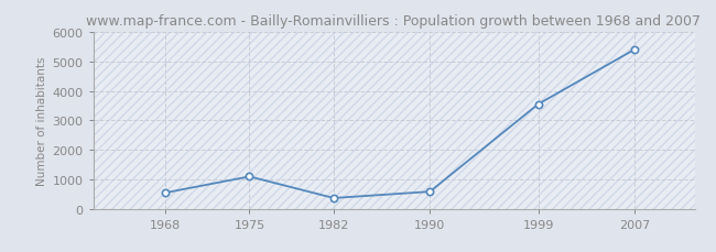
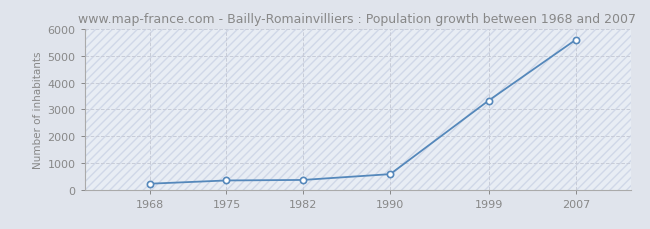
1968: 550 -> 230
1975: 1100 -> 350
1999: 3550 -> 3330
2007: 5400 -> 5600
